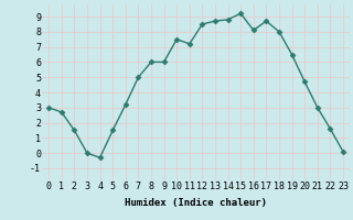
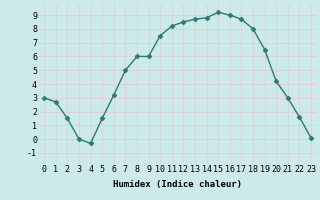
11: 7.2 -> 8.2
16: 8.1 -> 9.0
20: 4.7 -> 4.2
